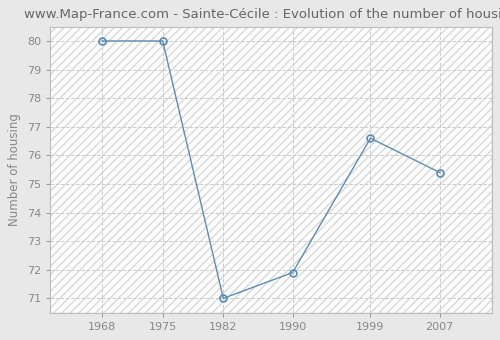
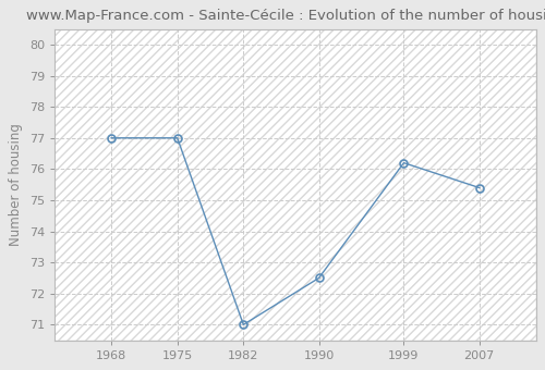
1968: 80.0 -> 77.0
1975: 80.0 -> 77.0
1990: 71.9 -> 72.5
1999: 76.6 -> 76.2
